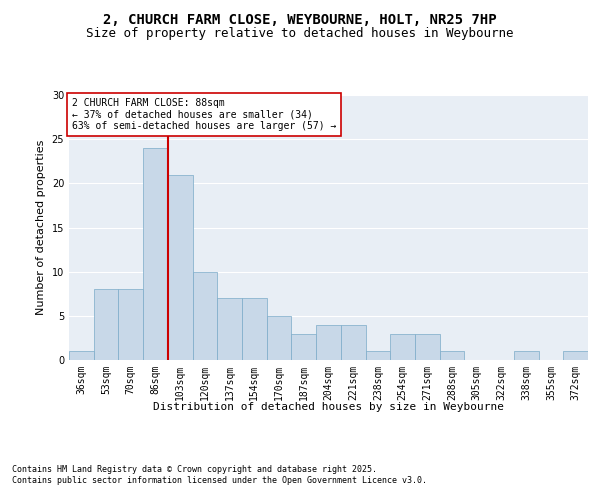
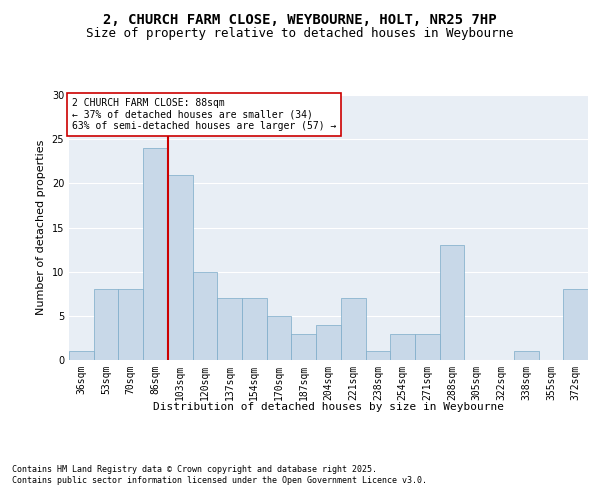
221sqm: 4 -> 7
288sqm: 1 -> 13
372sqm: 1 -> 8
